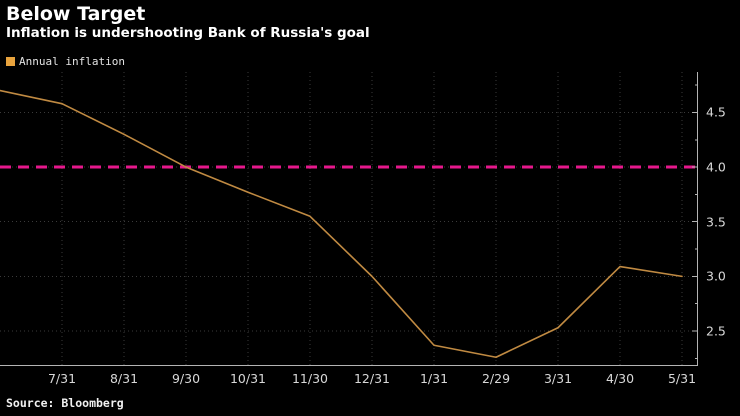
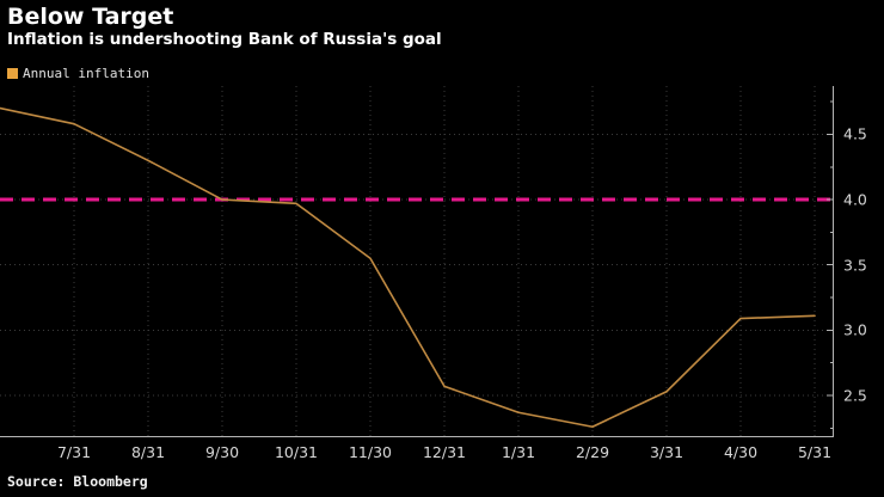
10/31: 3.77 -> 3.97
12/31: 3.00 -> 2.57
5/31: 3.00 -> 3.11
